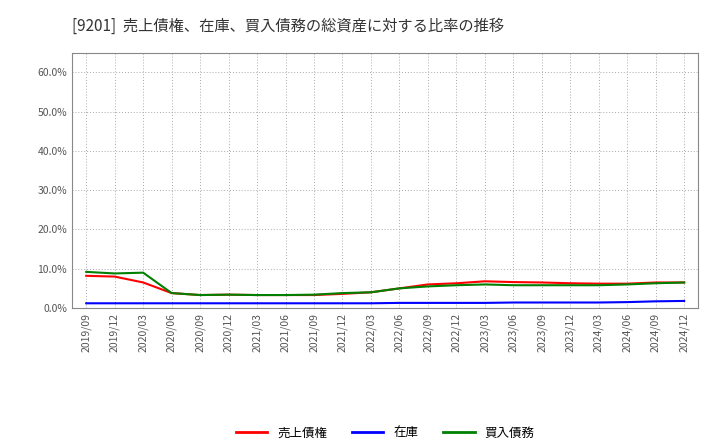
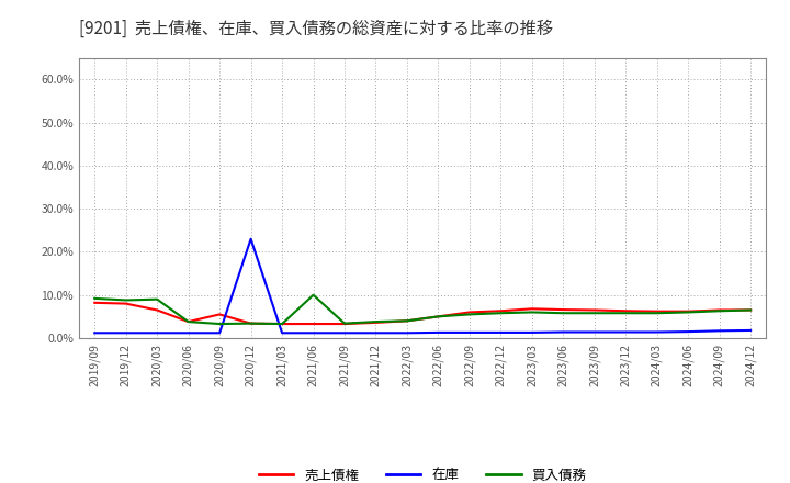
売上債権/2020/09: 3.3% -> 5.5%
在庫/2020/12: 1.2% -> 23.0%
買入債務/2021/06: 3.3% -> 10.0%
